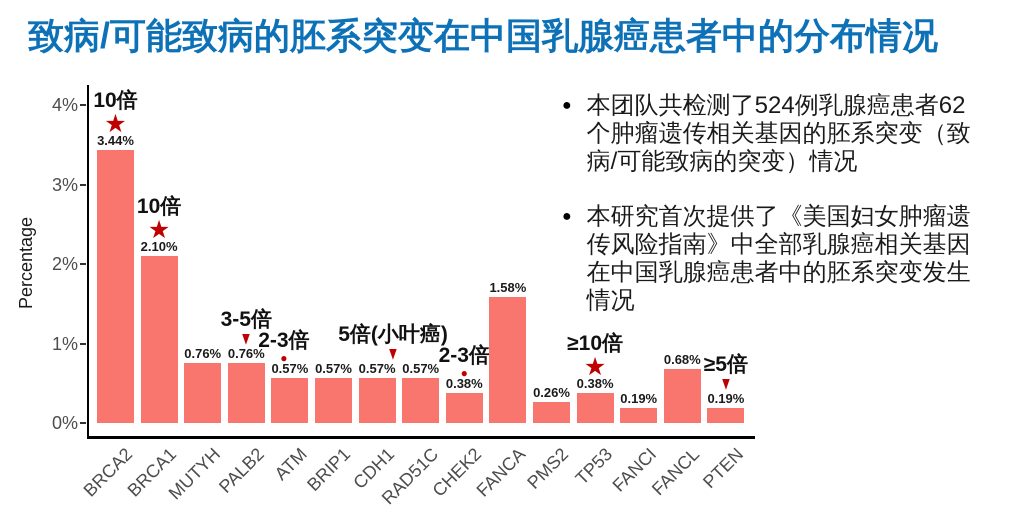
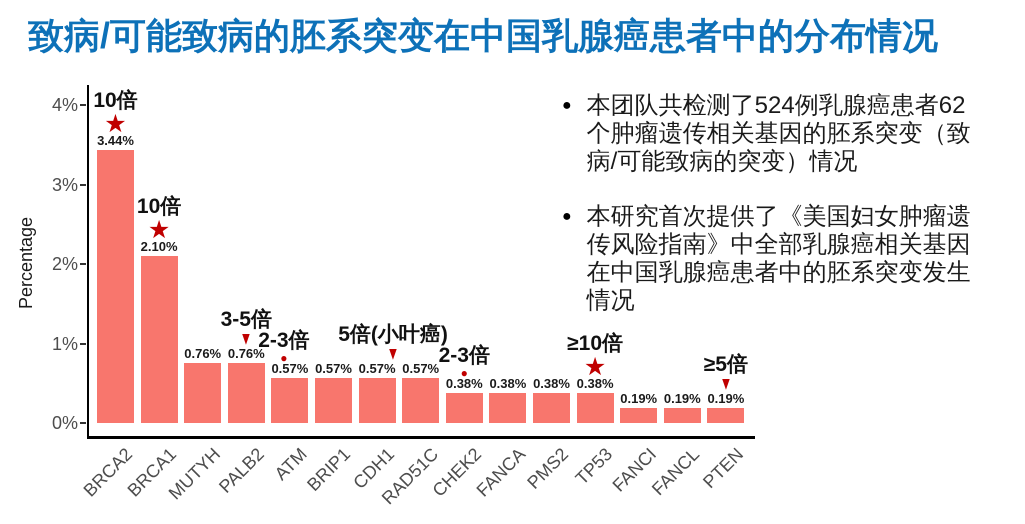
FANCA: 1.58% -> 0.38%
PMS2: 0.26% -> 0.38%
FANCL: 0.68% -> 0.19%
